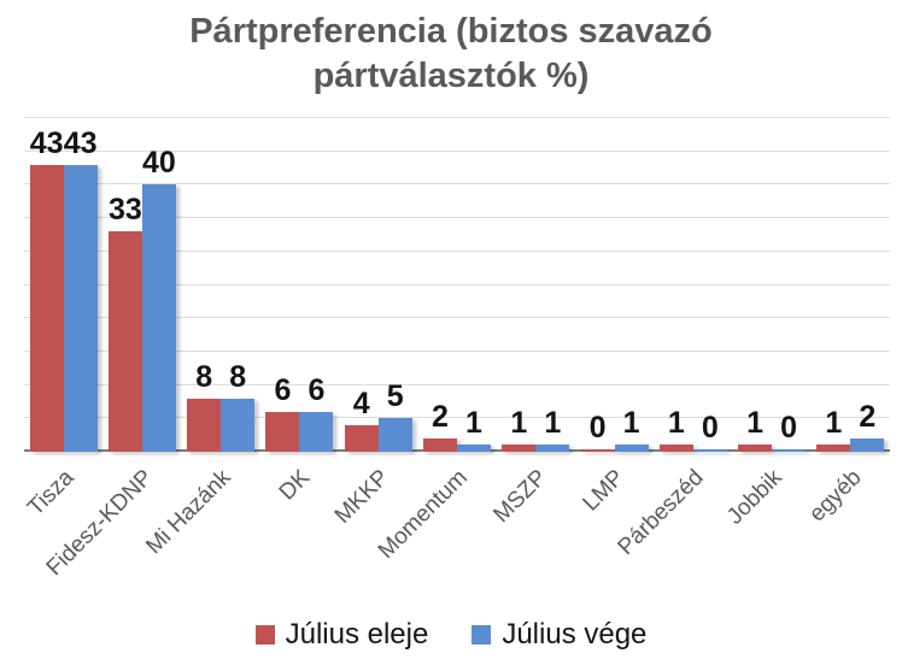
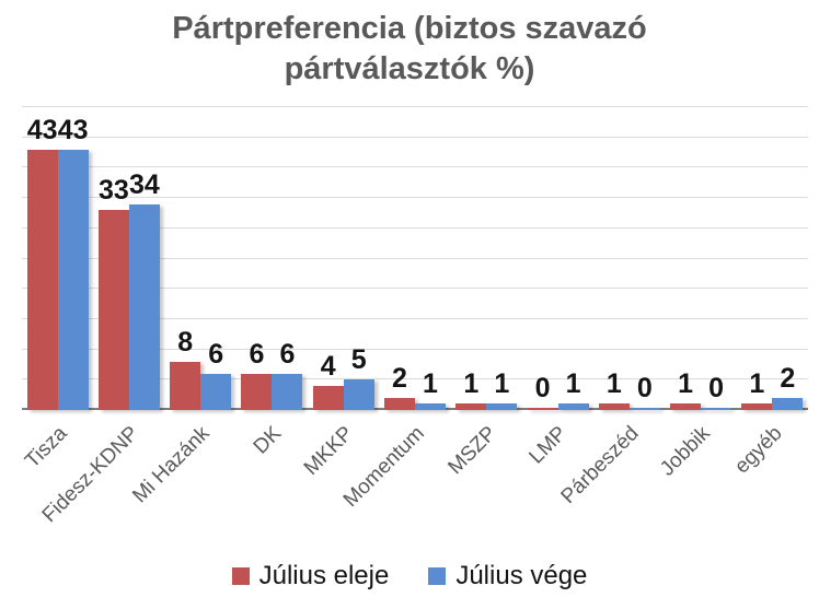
Július vége/Fidesz-KDNP: 40 -> 34
Július vége/Mi Hazánk: 8 -> 6
